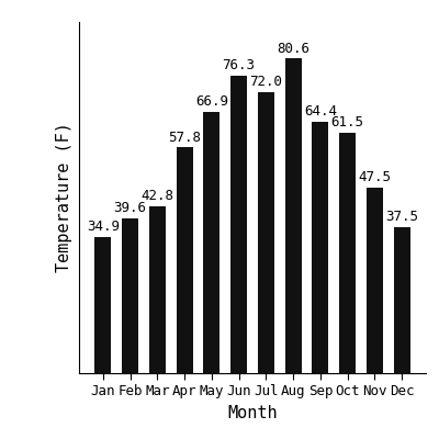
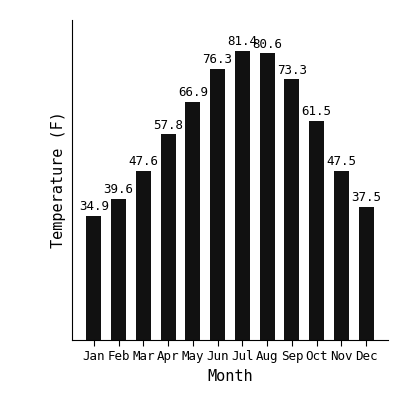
Mar: 42.8 -> 47.6
Jul: 72.0 -> 81.4
Sep: 64.4 -> 73.3
